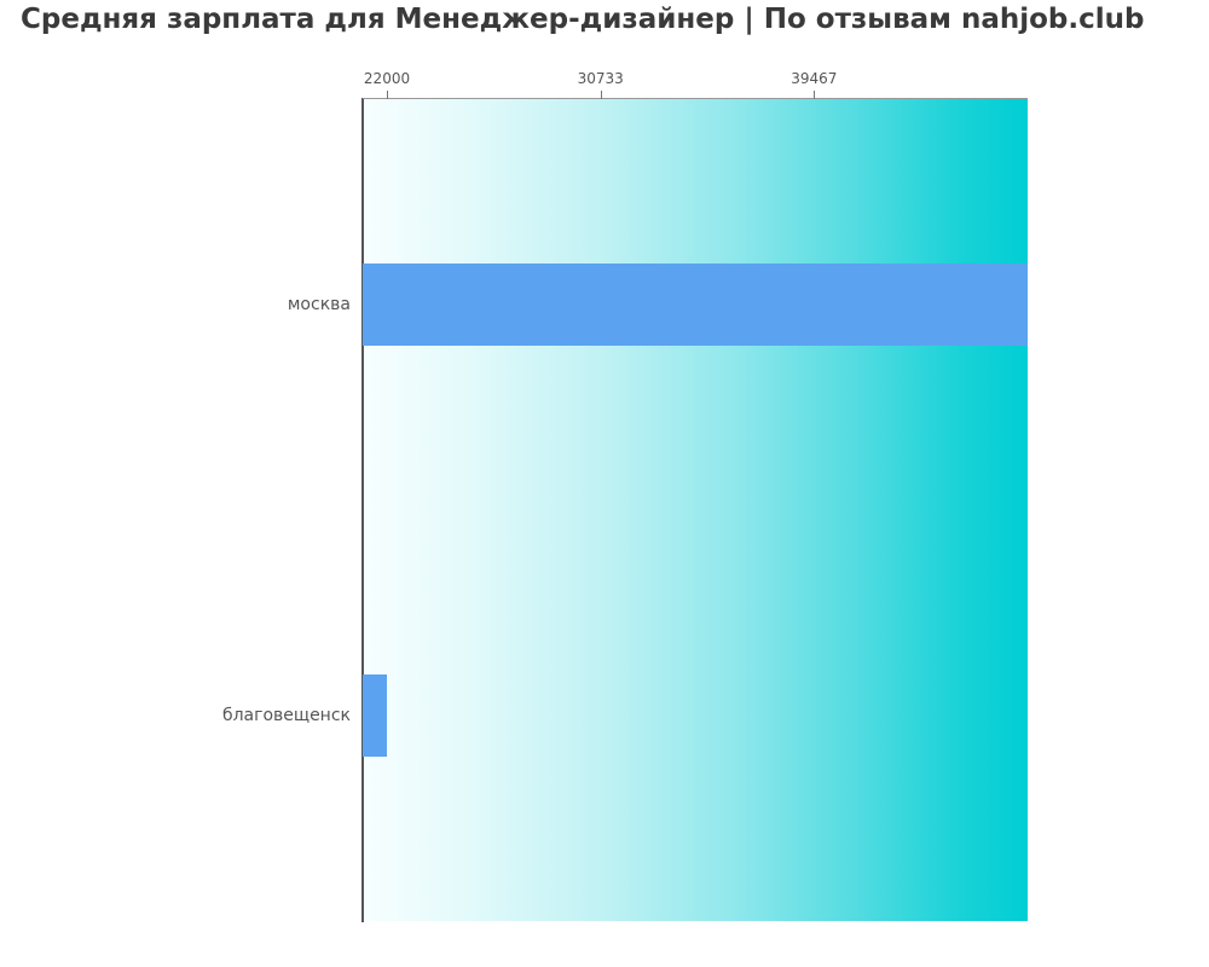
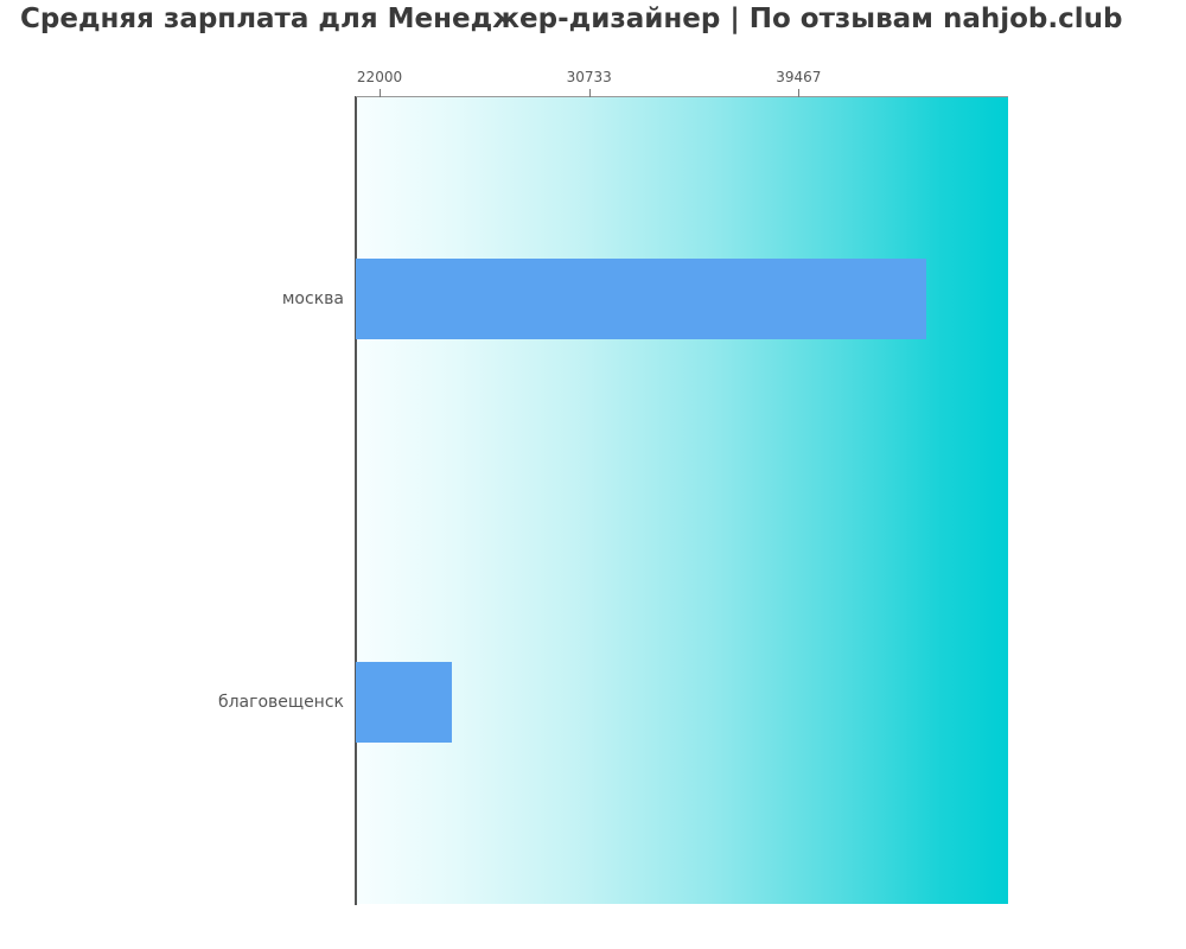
москва: 48200 -> 44800
благовещенск: 22000 -> 25000
